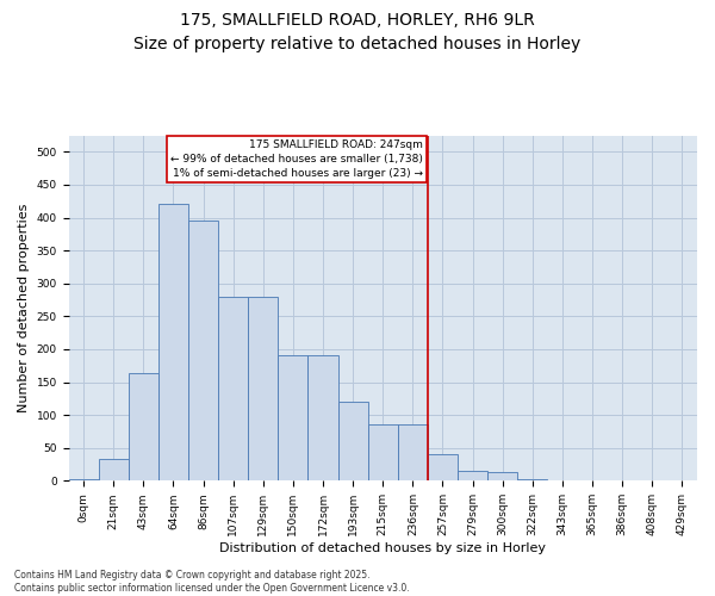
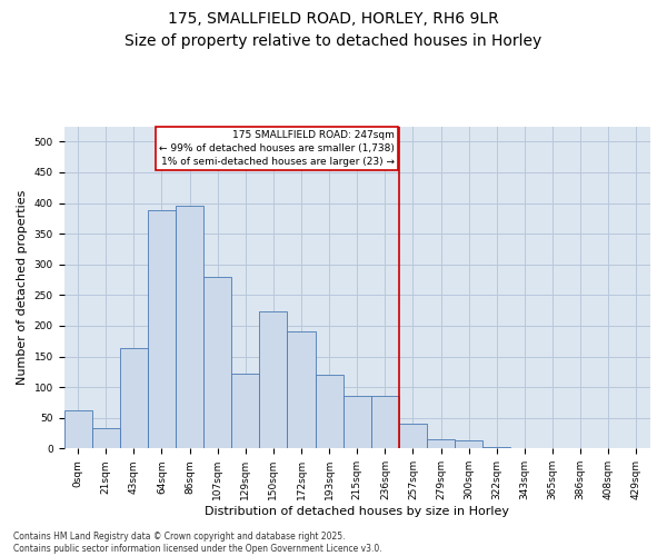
0sqm: 3 -> 62
64sqm: 420 -> 388
129sqm: 280 -> 122
150sqm: 190 -> 224
